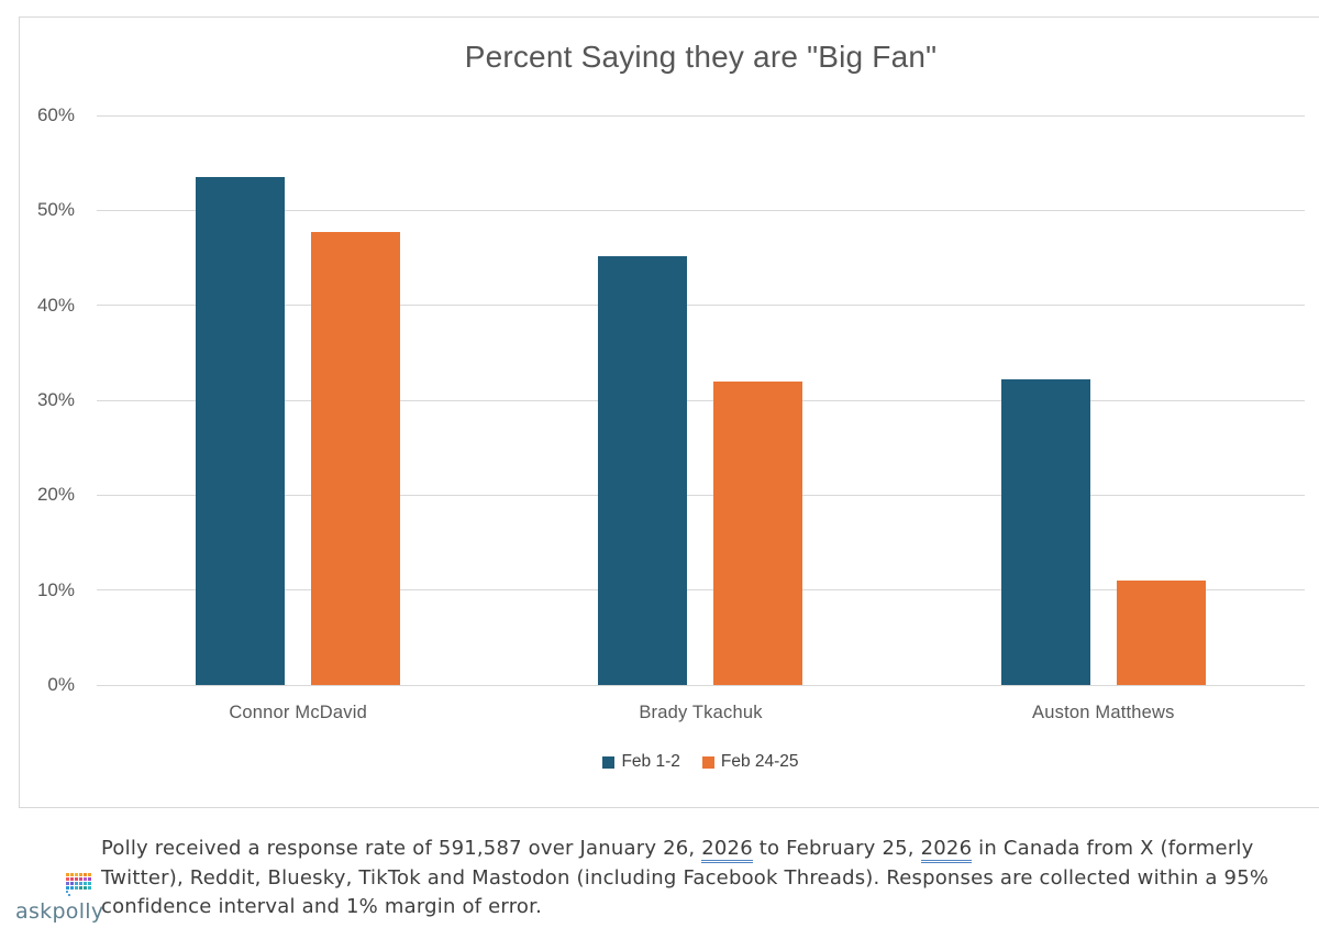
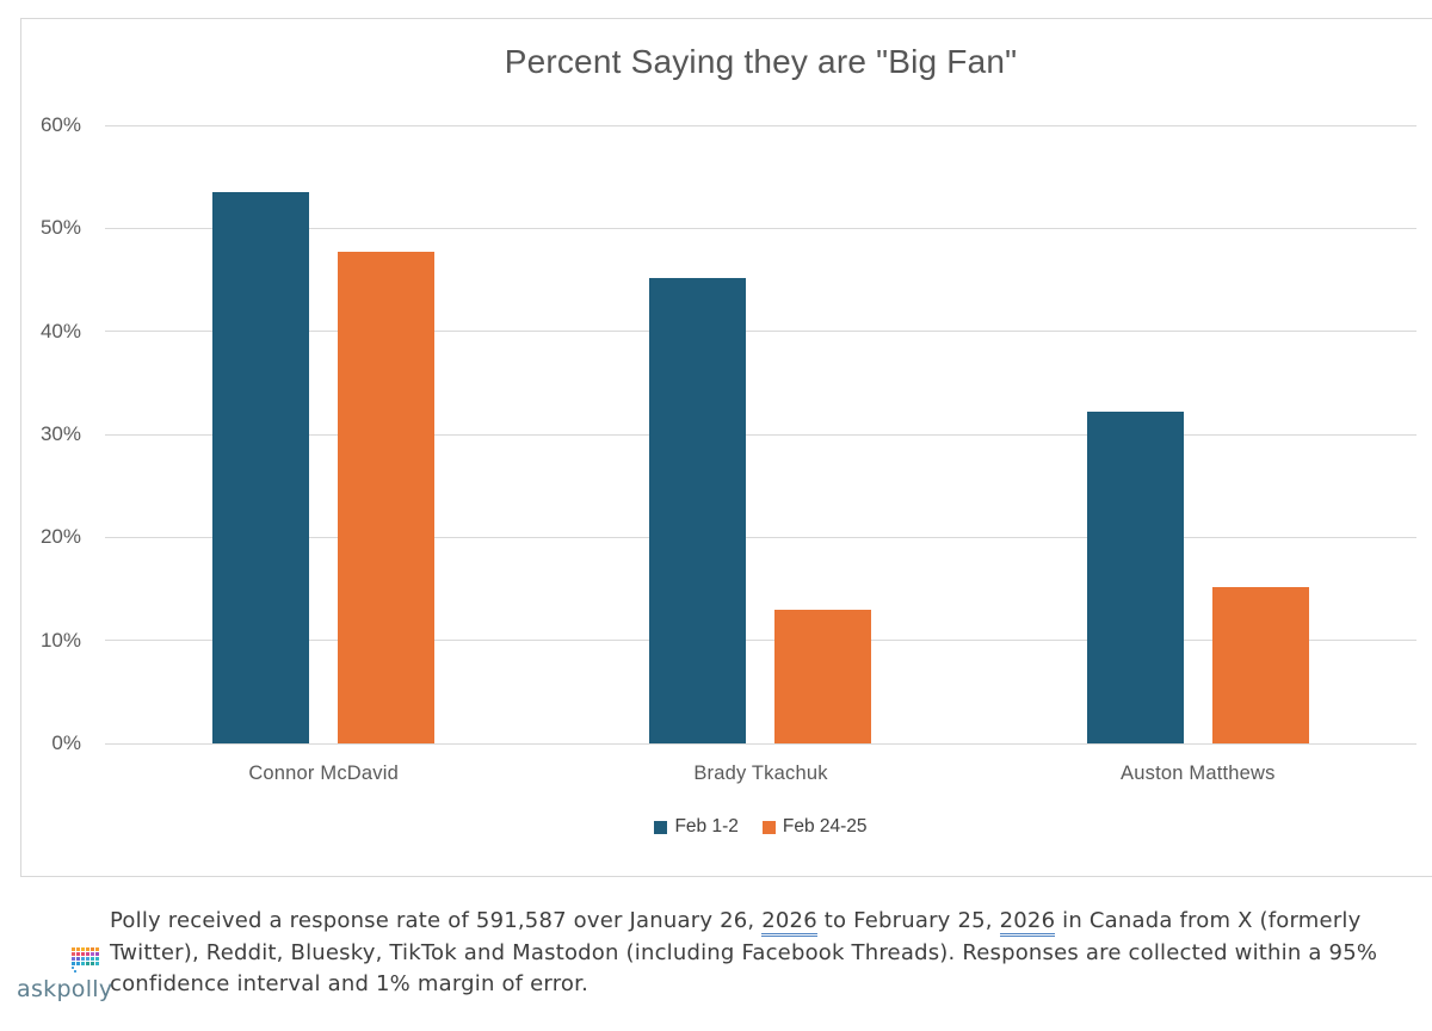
Feb 24-25/Brady Tkachuk: 32% -> 13%
Feb 24-25/Auston Matthews: 11% -> 15%
